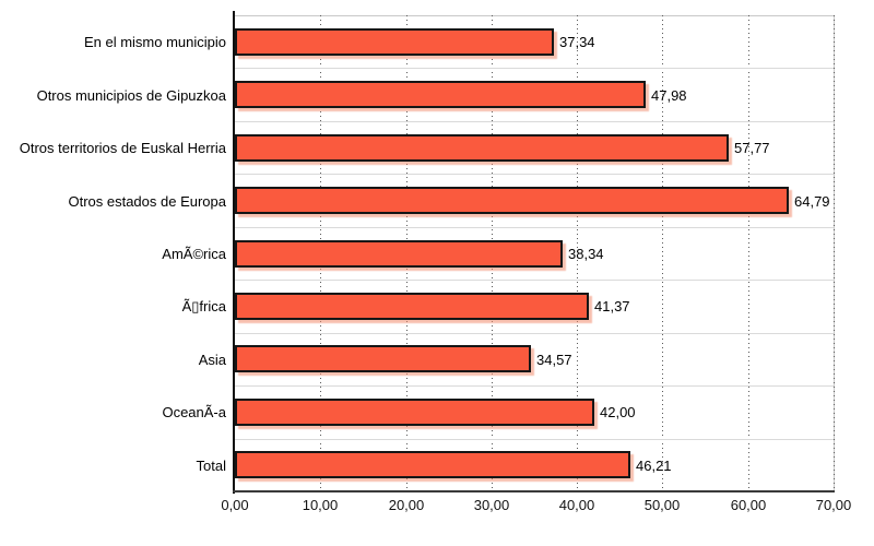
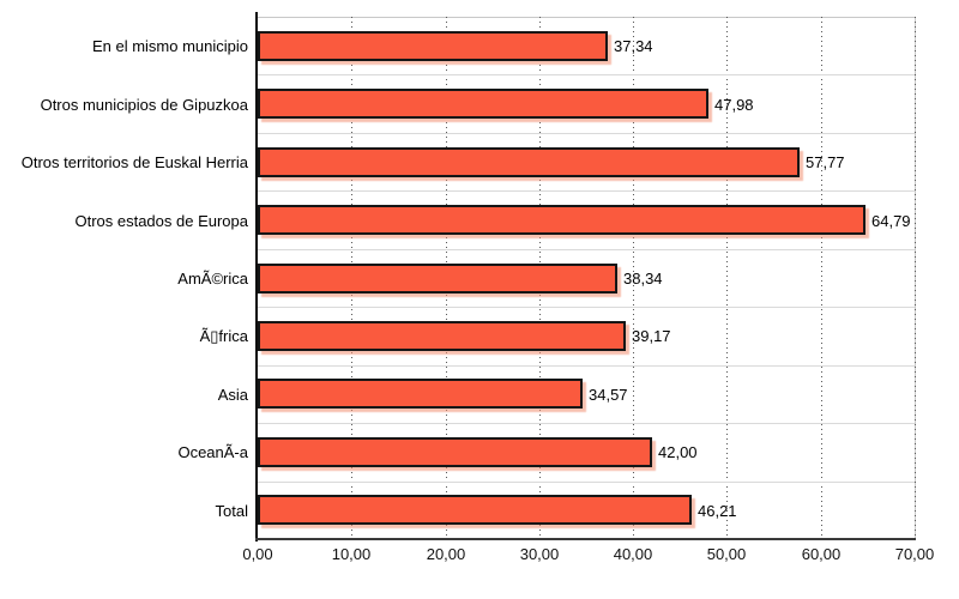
Ã▯frica: 41,37 -> 39,17
